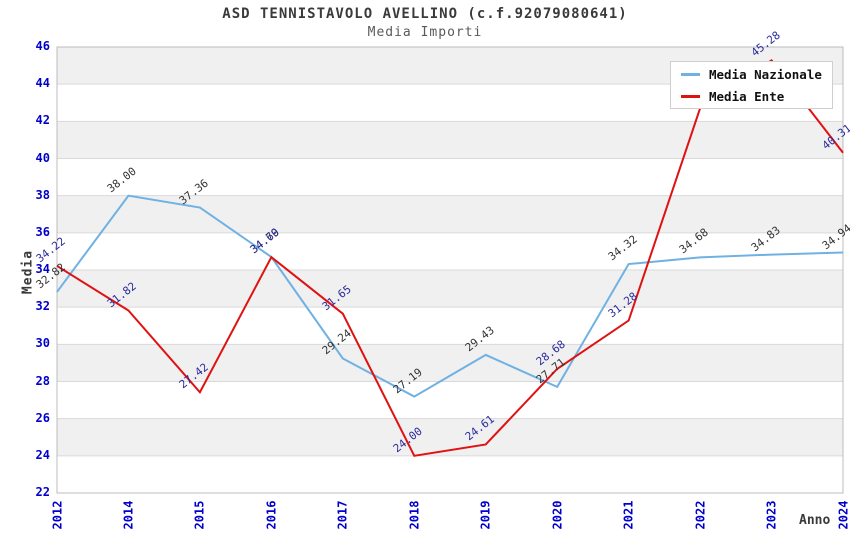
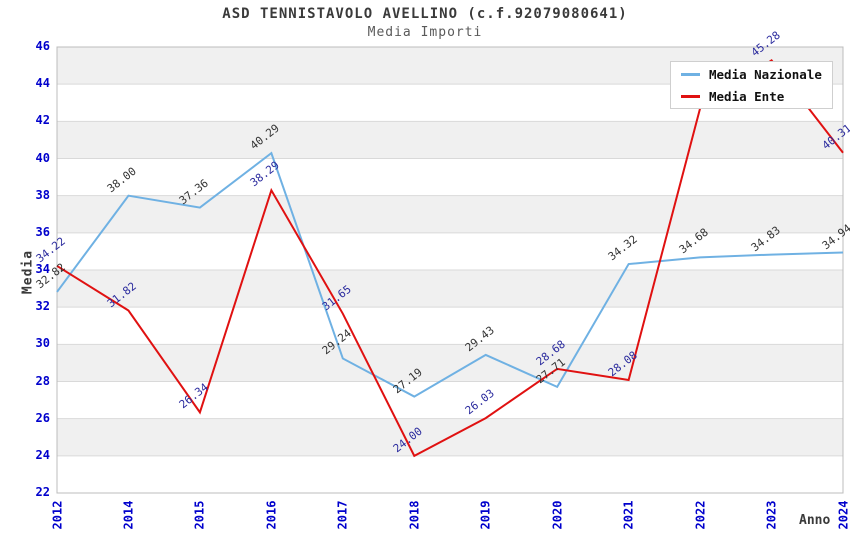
Media Ente/2015: 27.42 -> 26.34
Media Nazionale/2016: 34.70 -> 40.29
Media Ente/2016: 34.69 -> 38.29
Media Ente/2019: 24.61 -> 26.03
Media Ente/2021: 31.28 -> 28.08
